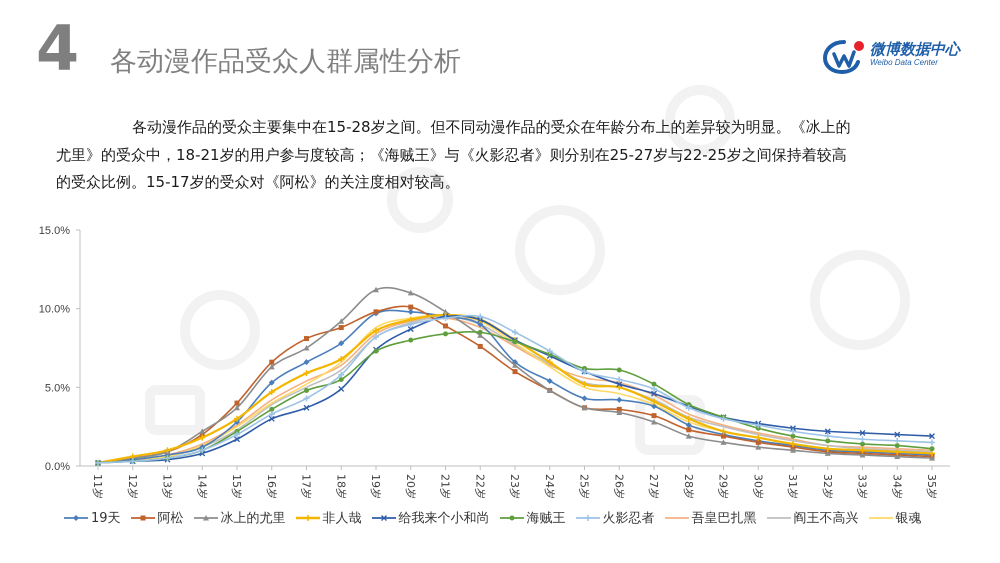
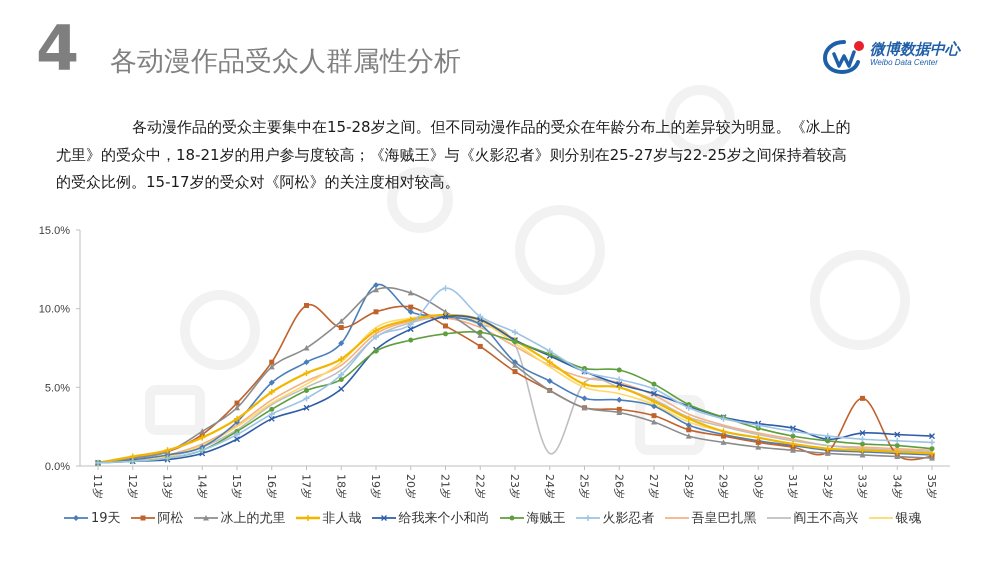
阿松/17岁: 8.1% -> 10.2%
19天/19岁: 9.7% -> 11.5%
火影忍者/21岁: 9.4% -> 11.3%
阎王不高兴/24岁: 6.5% -> 0.8%
给我来个小和尚/32岁: 2.2% -> 1.7%
阿松/33岁: 0.8% -> 4.3%
